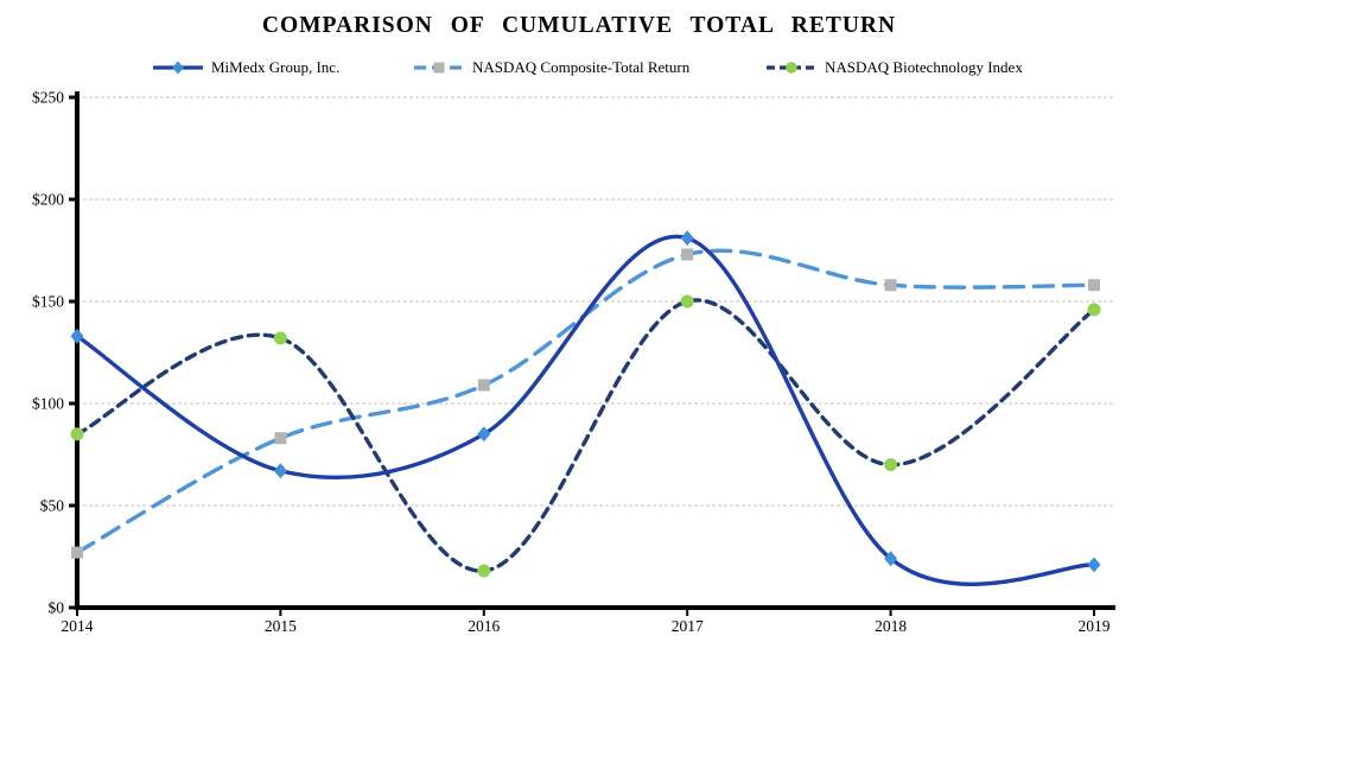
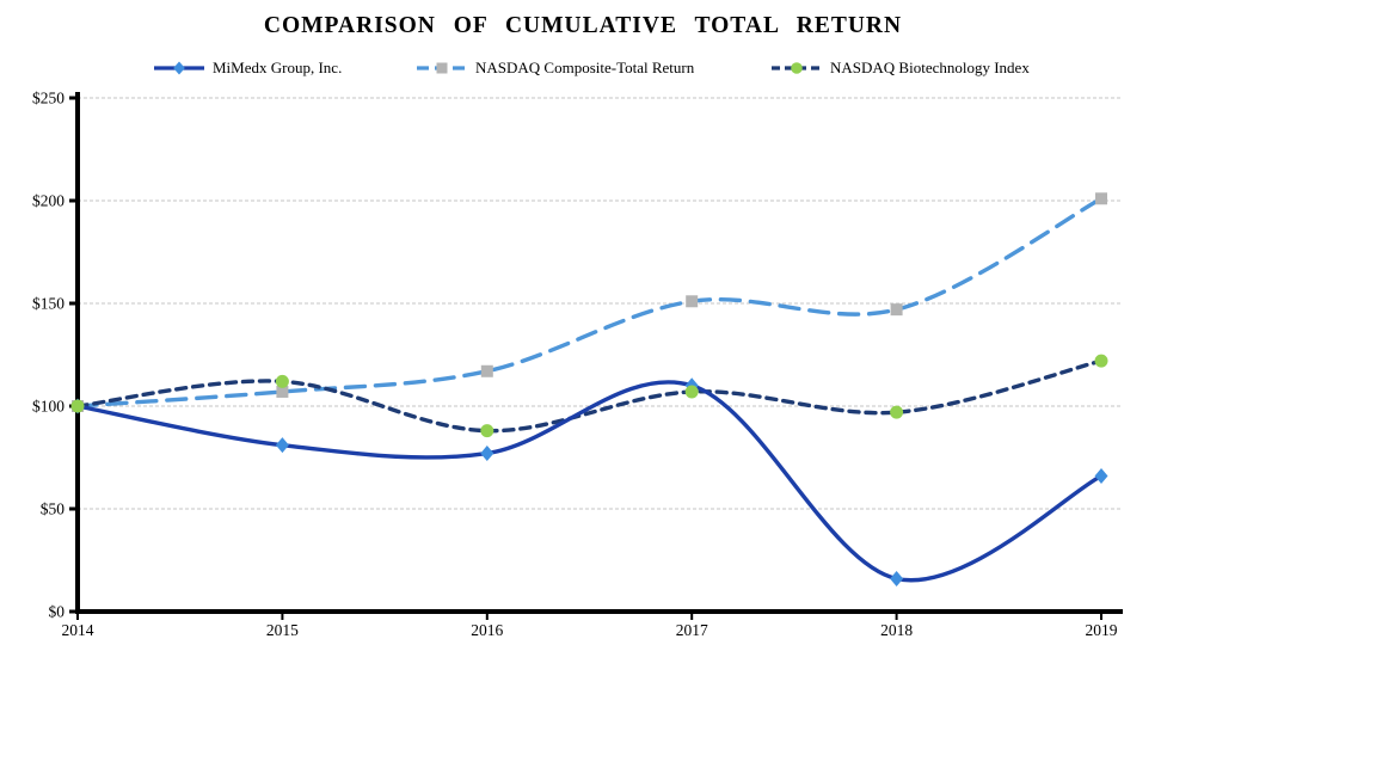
MiMedx Group, Inc./2014: $133 -> $100
NASDAQ Composite-Total Return/2014: $27 -> $100
NASDAQ Biotechnology Index/2014: $85 -> $100
MiMedx Group, Inc./2015: $67 -> $81
NASDAQ Composite-Total Return/2015: $83 -> $107
NASDAQ Biotechnology Index/2015: $132 -> $112
MiMedx Group, Inc./2016: $85 -> $77
NASDAQ Composite-Total Return/2016: $109 -> $117
NASDAQ Biotechnology Index/2016: $18 -> $88
MiMedx Group, Inc./2017: $181 -> $110
NASDAQ Composite-Total Return/2017: $173 -> $151
NASDAQ Biotechnology Index/2017: $150 -> $107
MiMedx Group, Inc./2018: $24 -> $16
NASDAQ Composite-Total Return/2018: $158 -> $147
NASDAQ Biotechnology Index/2018: $70 -> $97
MiMedx Group, Inc./2019: $21 -> $66
NASDAQ Composite-Total Return/2019: $158 -> $201
NASDAQ Biotechnology Index/2019: $146 -> $122
